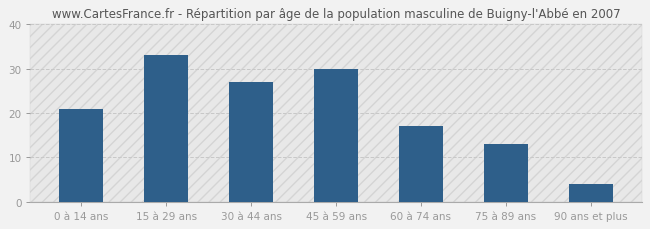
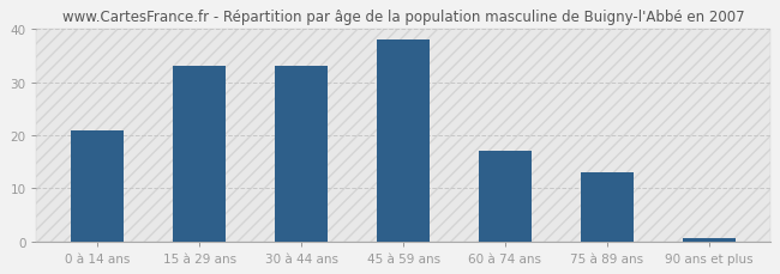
30 à 44 ans: 27.0 -> 33.0
45 à 59 ans: 30.0 -> 38.0
90 ans et plus: 4.0 -> 0.5
